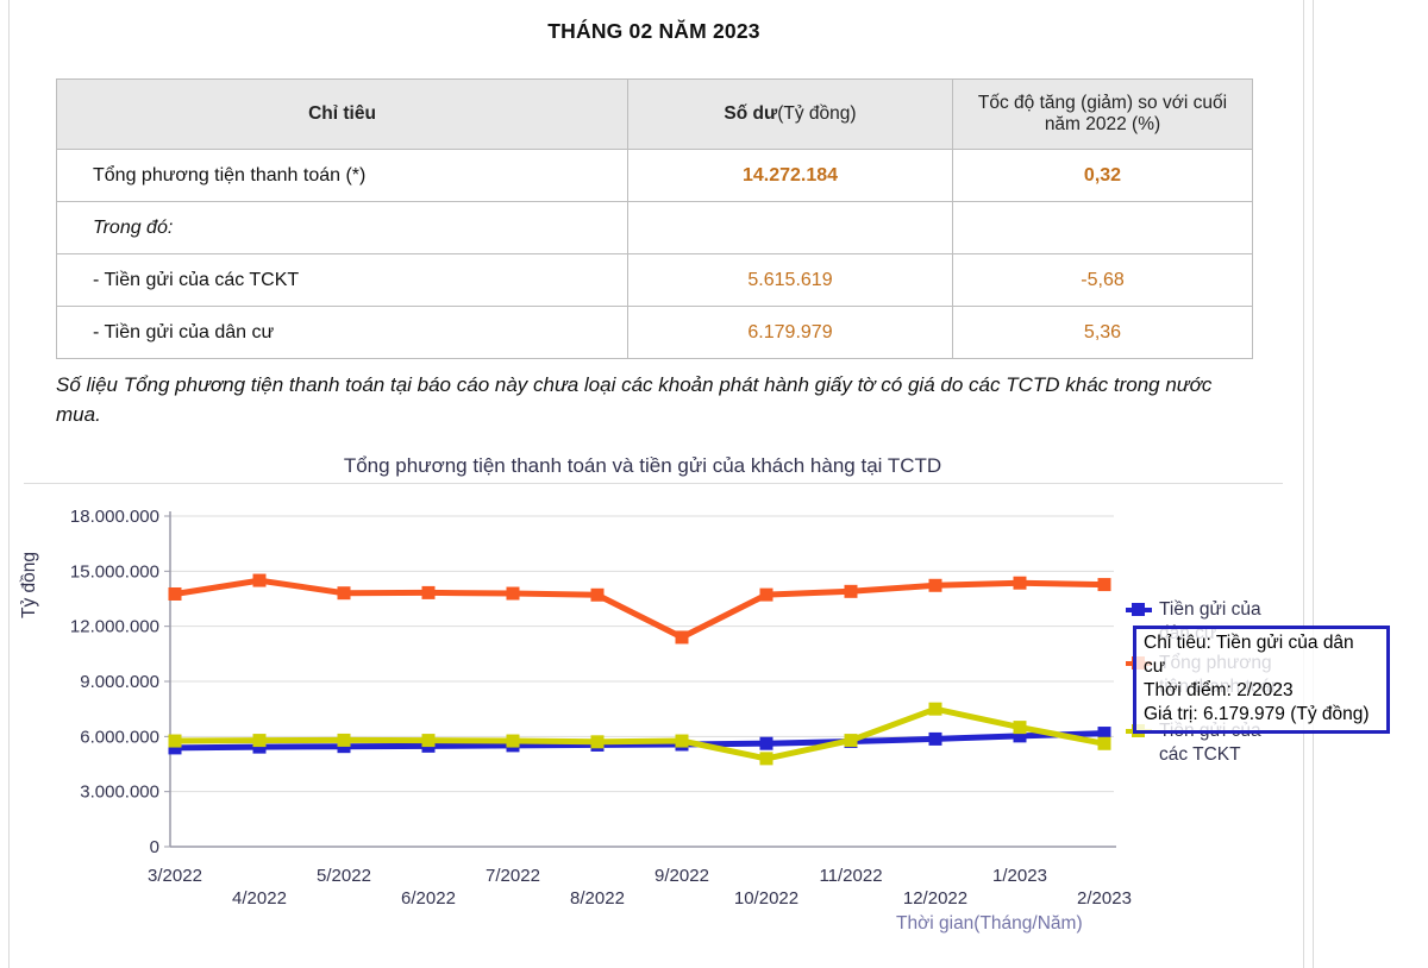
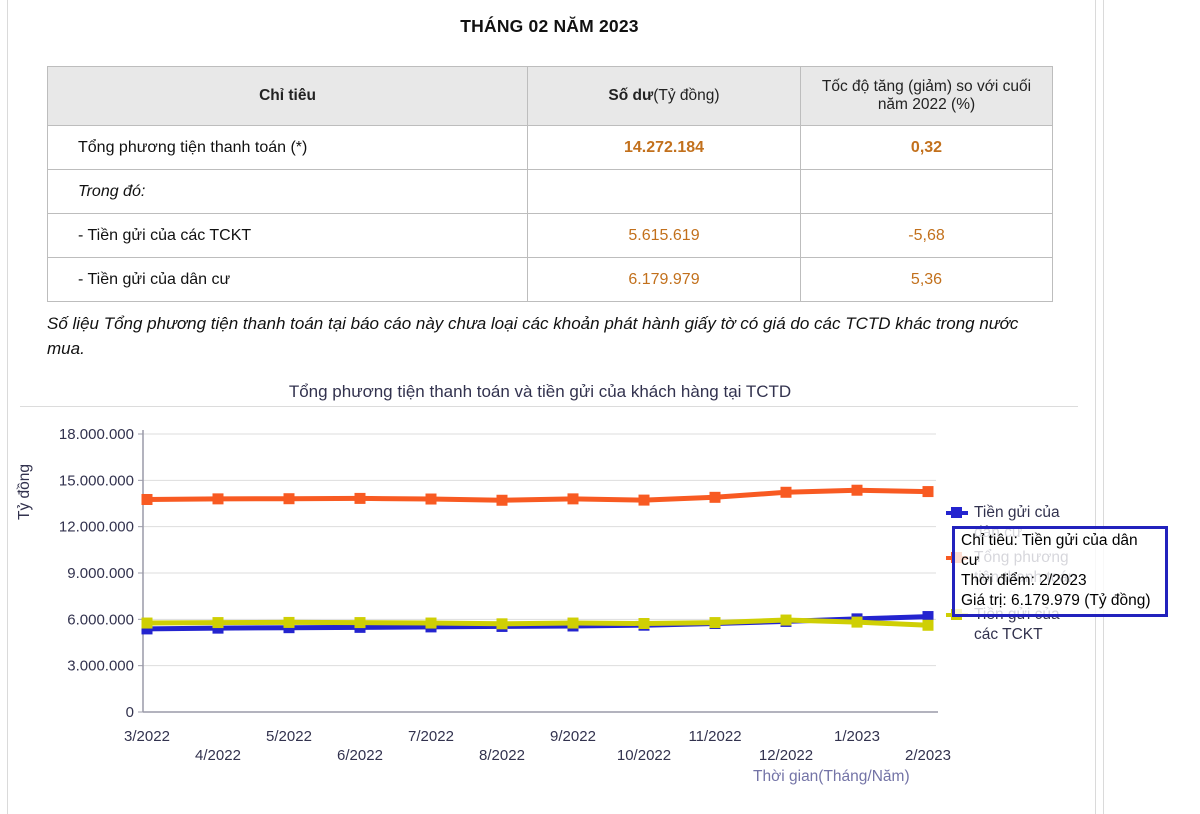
Tổng phương tiện thanh toán/4/2022: 14500000 -> 13800000
Tổng phương tiện thanh toán/9/2022: 11400000 -> 13800000
Tiền gửi của các TCKT/10/2022: 4800000 -> 5700000
Tiền gửi của các TCKT/12/2022: 7500000 -> 6000000
Tiền gửi của các TCKT/1/2023: 6500000 -> 5800000
